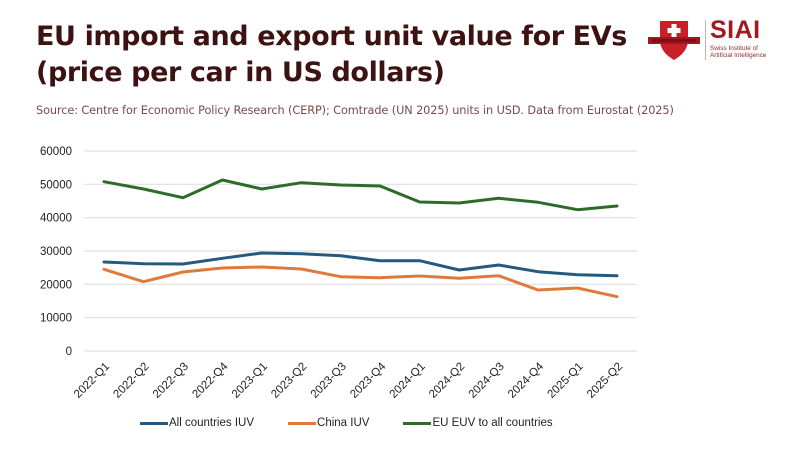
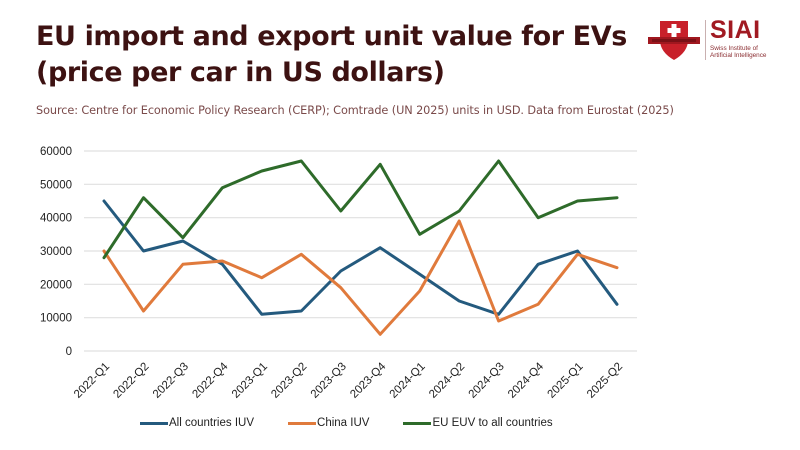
All countries IUV/2022-Q1: 27000 -> 45000
China IUV/2022-Q1: 24000 -> 30000
EU EUV to all countries/2022-Q1: 51000 -> 28000
All countries IUV/2022-Q2: 26000 -> 30000
China IUV/2022-Q2: 21000 -> 12000
EU EUV to all countries/2022-Q2: 49000 -> 46000
All countries IUV/2022-Q3: 26000 -> 33000
China IUV/2022-Q3: 24000 -> 26000
EU EUV to all countries/2022-Q3: 46000 -> 34000
All countries IUV/2022-Q4: 28000 -> 26000
China IUV/2022-Q4: 25000 -> 27000
EU EUV to all countries/2022-Q4: 51000 -> 49000
All countries IUV/2023-Q1: 29000 -> 11000
China IUV/2023-Q1: 25000 -> 22000
EU EUV to all countries/2023-Q1: 49000 -> 54000
All countries IUV/2023-Q2: 29000 -> 12000
China IUV/2023-Q2: 25000 -> 29000
EU EUV to all countries/2023-Q2: 50000 -> 57000
All countries IUV/2023-Q3: 29000 -> 24000
China IUV/2023-Q3: 22000 -> 19000
EU EUV to all countries/2023-Q3: 50000 -> 42000
All countries IUV/2023-Q4: 27000 -> 31000
China IUV/2023-Q4: 22000 -> 5000
EU EUV to all countries/2023-Q4: 50000 -> 56000
All countries IUV/2024-Q1: 27000 -> 23000
China IUV/2024-Q1: 22000 -> 18000
EU EUV to all countries/2024-Q1: 45000 -> 35000
All countries IUV/2024-Q2: 24000 -> 15000
China IUV/2024-Q2: 22000 -> 39000
EU EUV to all countries/2024-Q2: 44000 -> 42000
All countries IUV/2024-Q3: 26000 -> 11000
China IUV/2024-Q3: 23000 -> 9000
EU EUV to all countries/2024-Q3: 46000 -> 57000
All countries IUV/2024-Q4: 24000 -> 26000
China IUV/2024-Q4: 18000 -> 14000
EU EUV to all countries/2024-Q4: 45000 -> 40000
All countries IUV/2025-Q1: 23000 -> 30000
China IUV/2025-Q1: 19000 -> 29000
EU EUV to all countries/2025-Q1: 42000 -> 45000
All countries IUV/2025-Q2: 23000 -> 14000
China IUV/2025-Q2: 16000 -> 25000
EU EUV to all countries/2025-Q2: 44000 -> 46000
